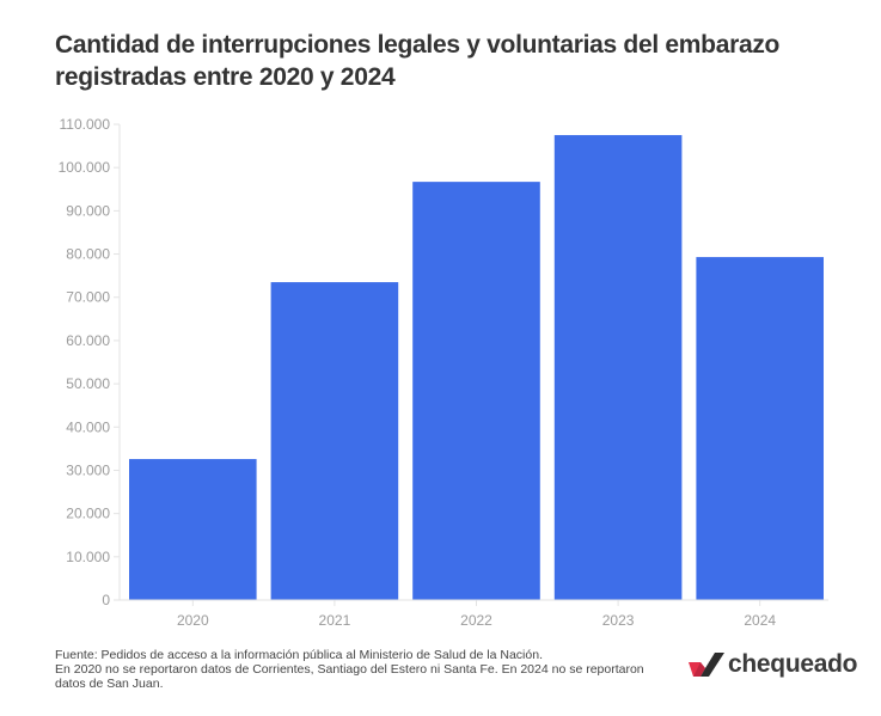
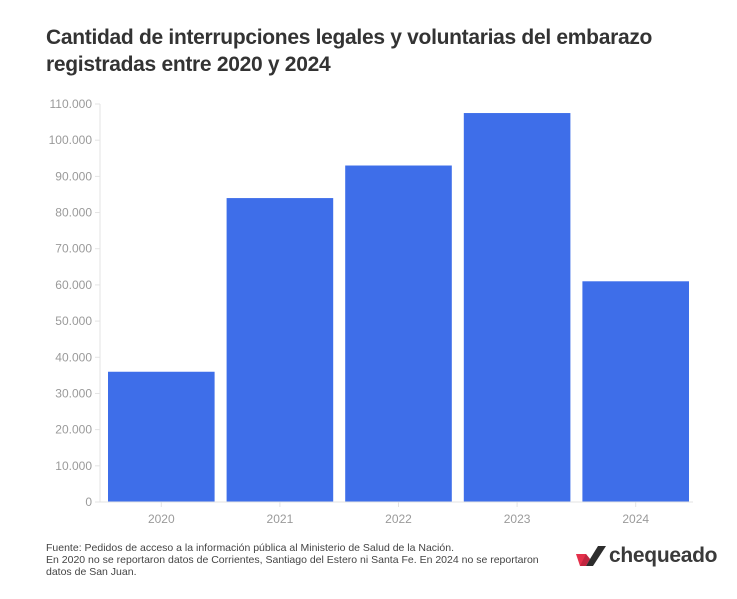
2020: 33000 -> 36000
2021: 74000 -> 84000
2022: 97000 -> 93000
2024: 79000 -> 61000
